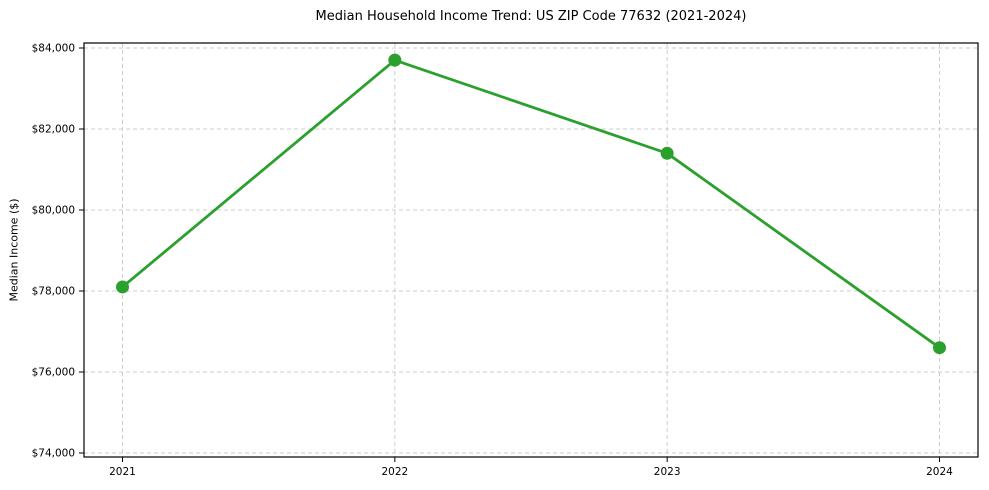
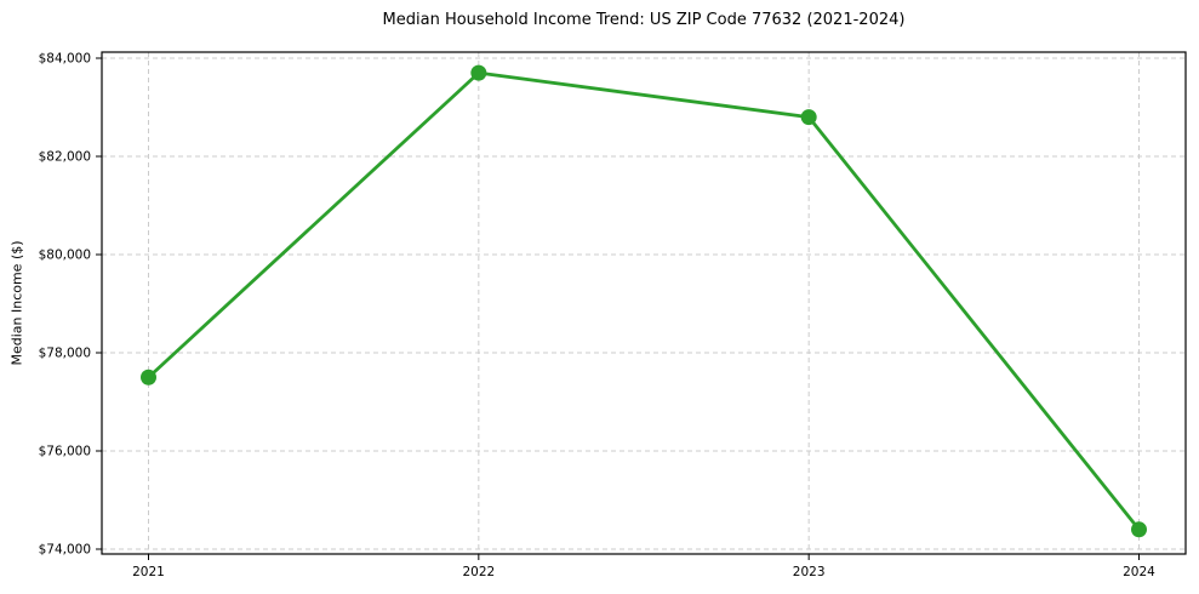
2021: $78100 -> $77500
2023: $81400 -> $82800
2024: $76600 -> $74400
